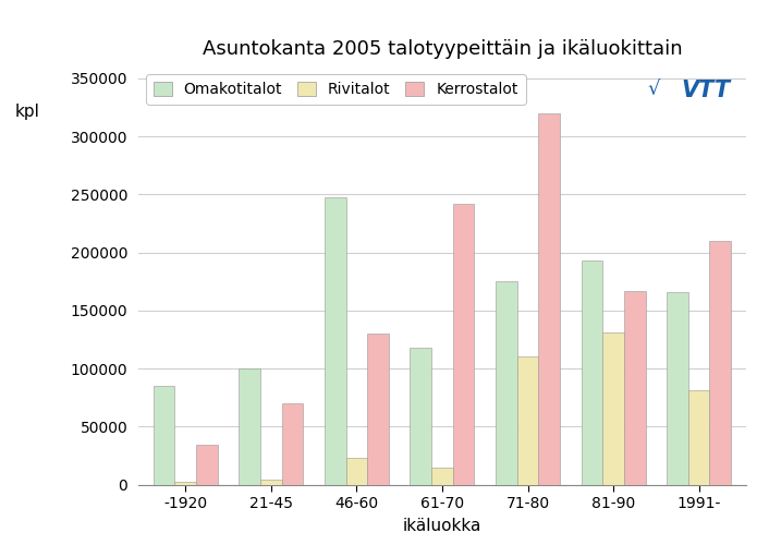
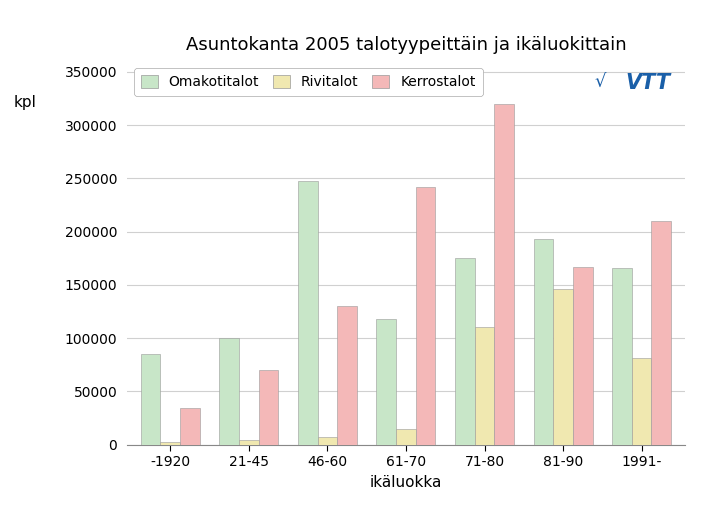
Rivitalot/46-60: 23000 -> 7000
Rivitalot/81-90: 131000 -> 146000
